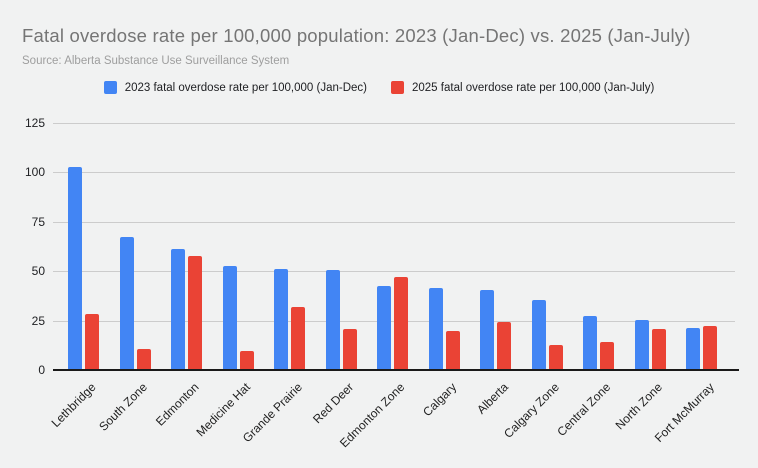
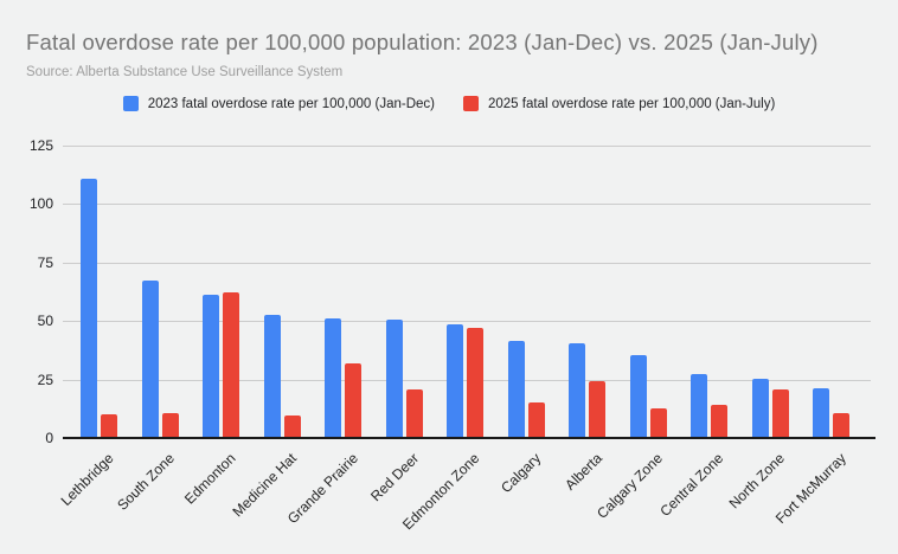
2023 fatal overdose rate per 100,000 (Jan-Dec)/Lethbridge: 102 -> 110
2025 fatal overdose rate per 100,000 (Jan-July)/Lethbridge: 28 -> 10
2025 fatal overdose rate per 100,000 (Jan-July)/Edmonton: 57 -> 62
2023 fatal overdose rate per 100,000 (Jan-Dec)/Edmonton Zone: 42 -> 48
2025 fatal overdose rate per 100,000 (Jan-July)/Calgary: 19 -> 14
2025 fatal overdose rate per 100,000 (Jan-July)/Fort McMurray: 22 -> 10
